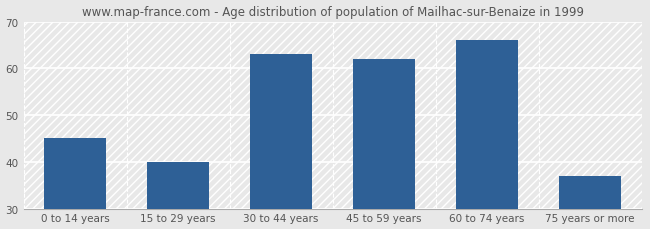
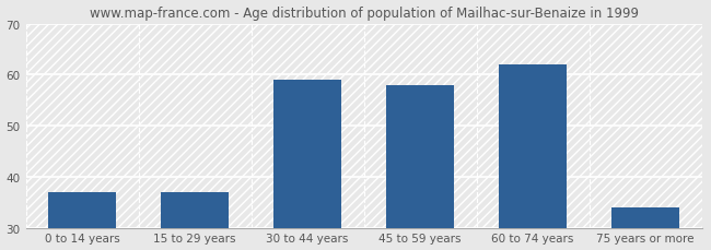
0 to 14 years: 45 -> 37
15 to 29 years: 40 -> 37
30 to 44 years: 63 -> 59
45 to 59 years: 62 -> 58
60 to 74 years: 66 -> 62
75 years or more: 37 -> 34
